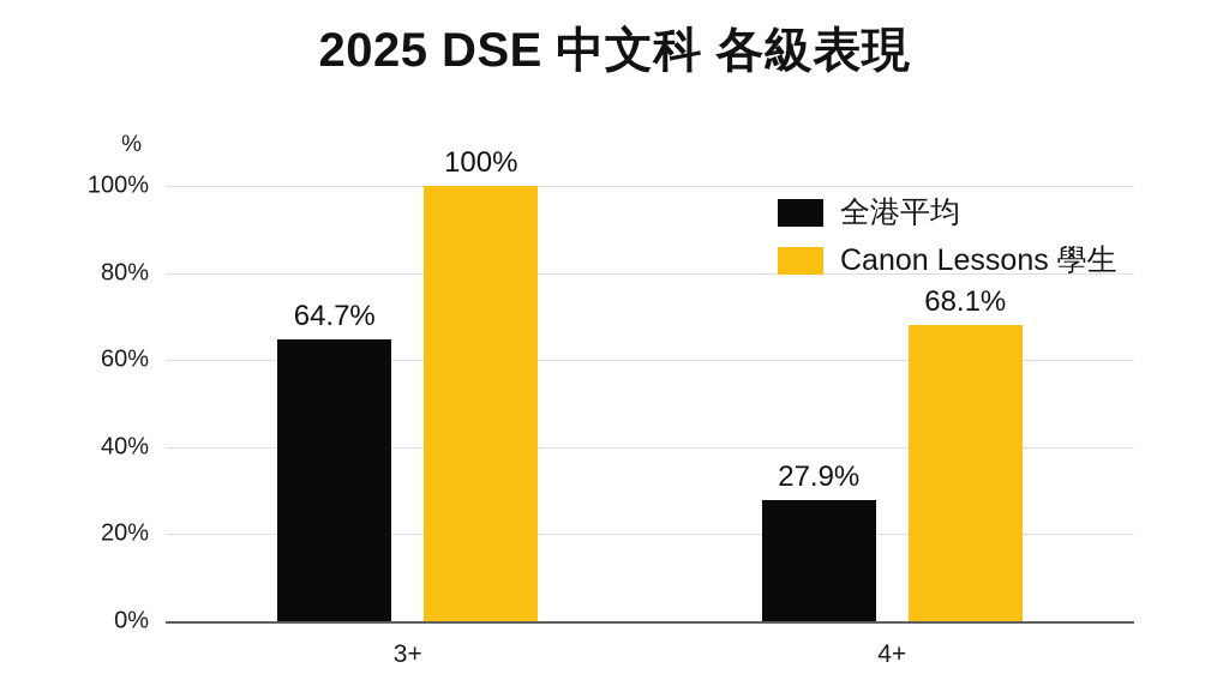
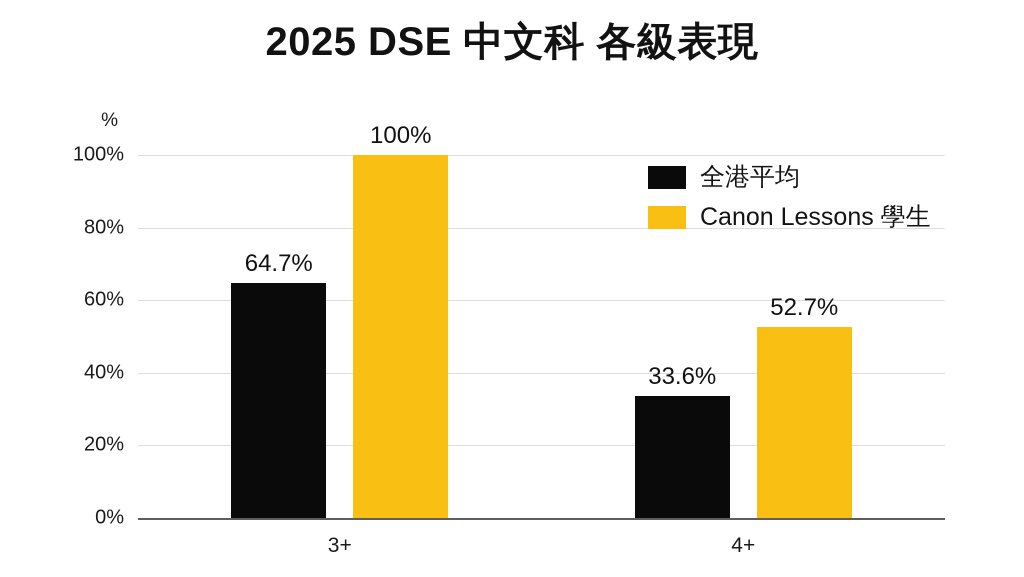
全港平均/4+: 27.9% -> 33.6%
Canon Lessons 學生/4+: 68.1% -> 52.7%
